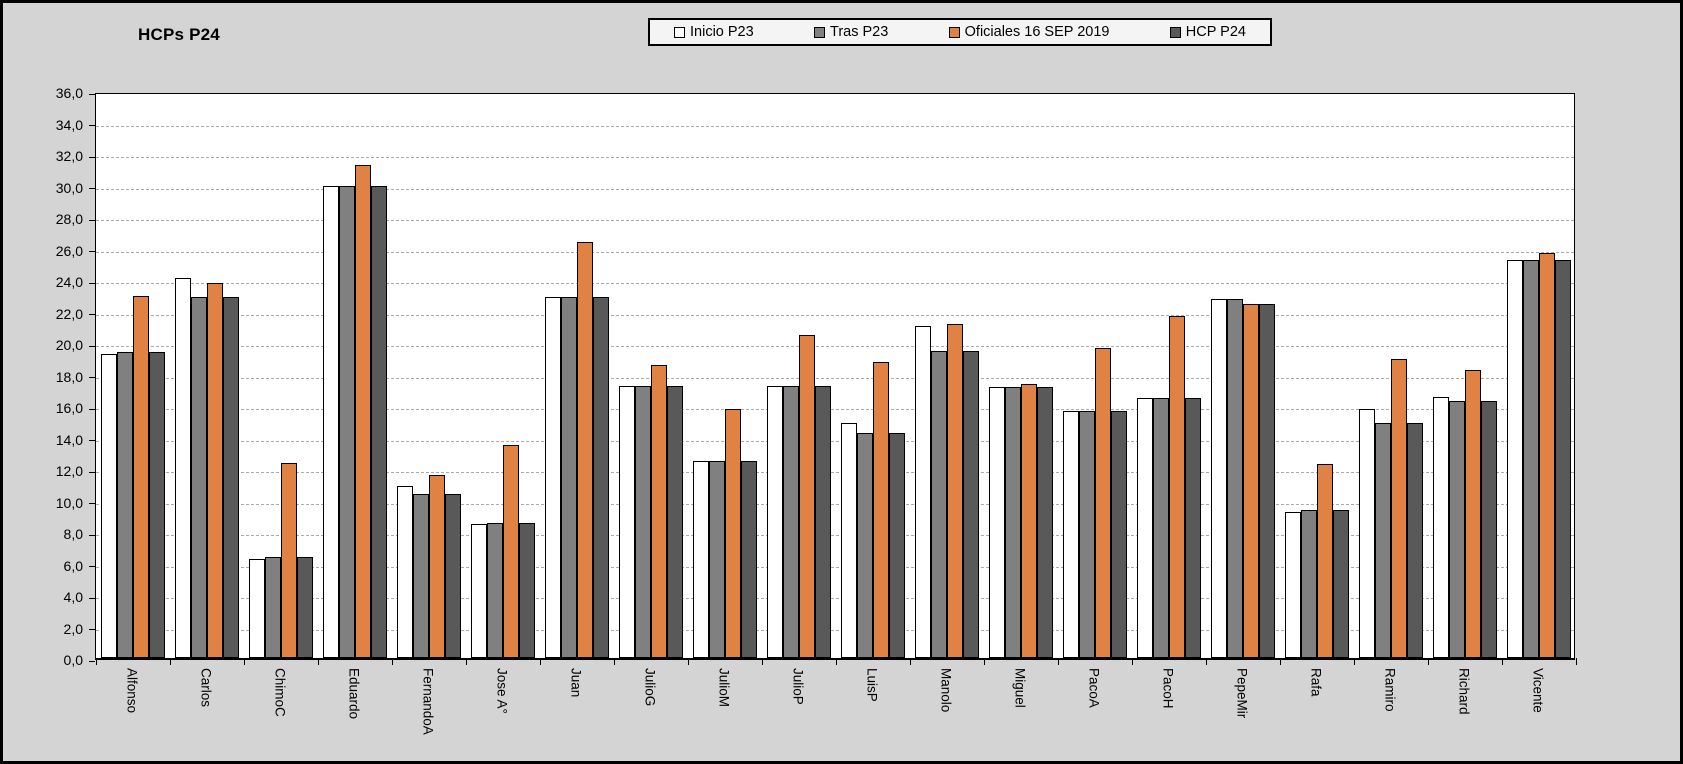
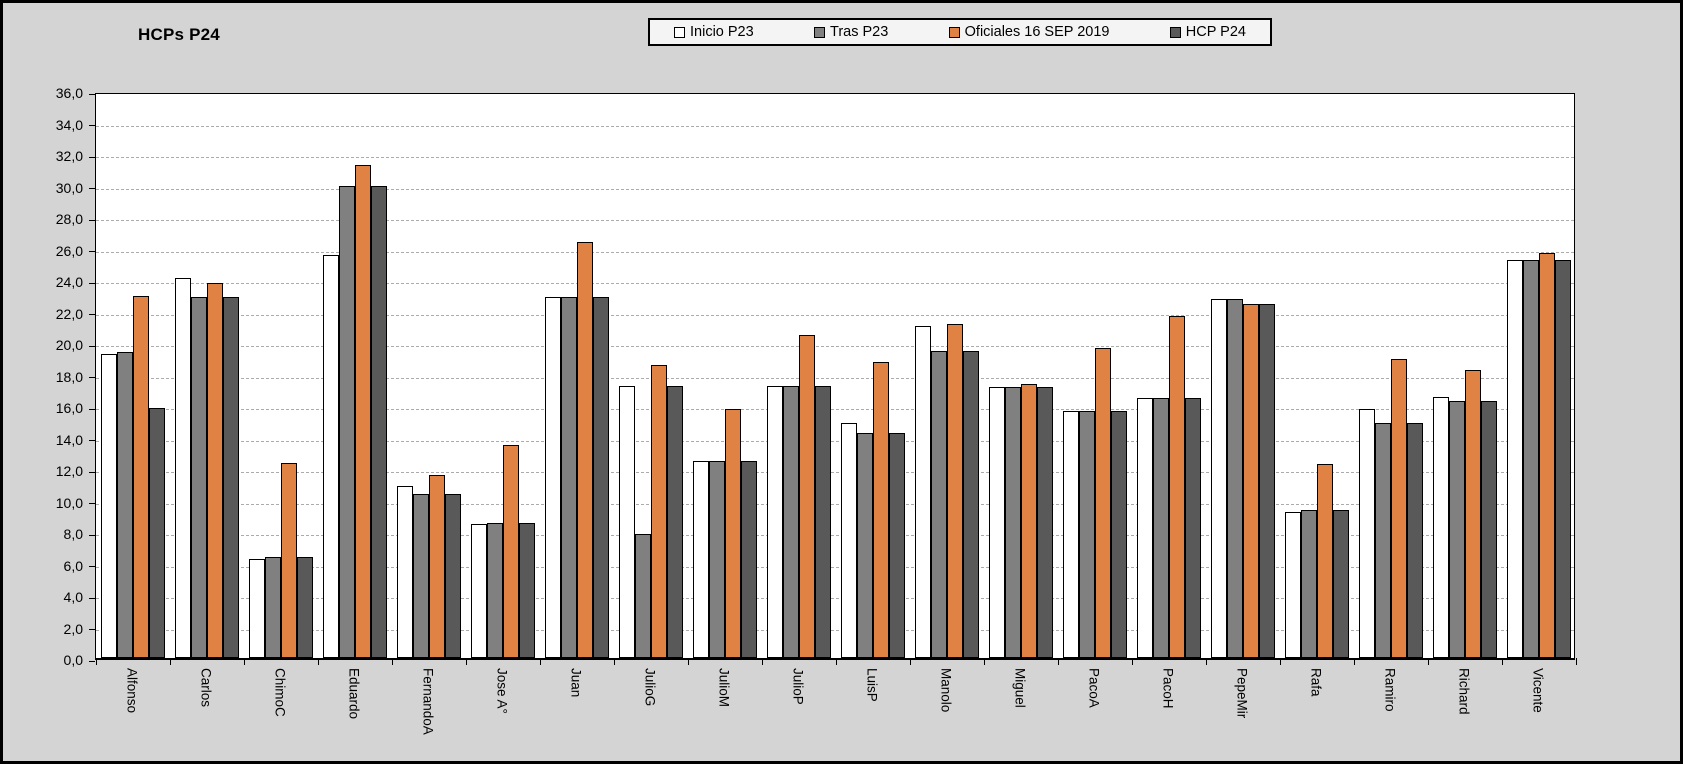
HCP P24/Alfonso: 19,4 -> 15,9
Inicio P23/Eduardo: 30,0 -> 25,6
Tras P23/JulioG: 17,3 -> 7,9
